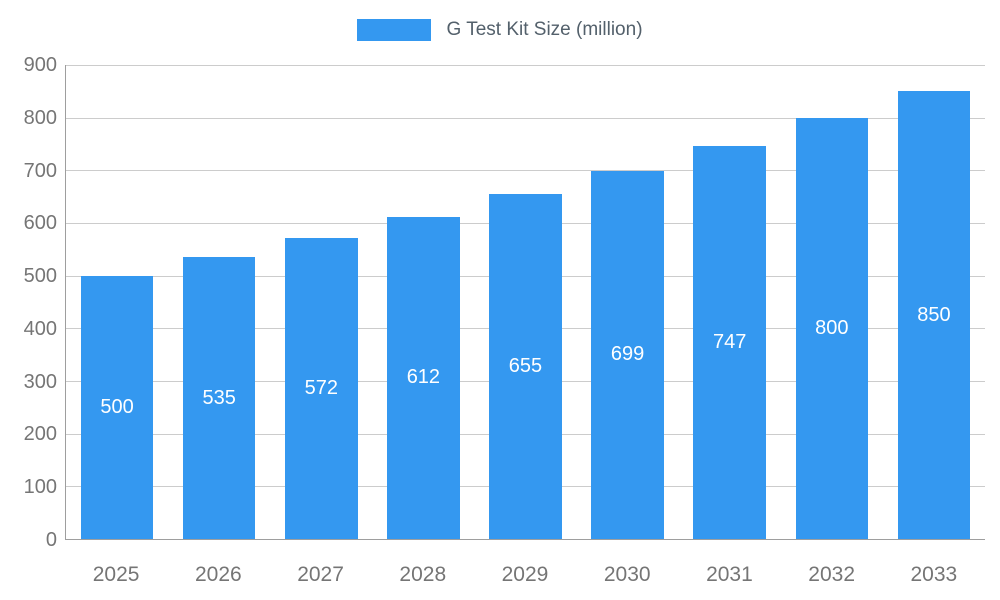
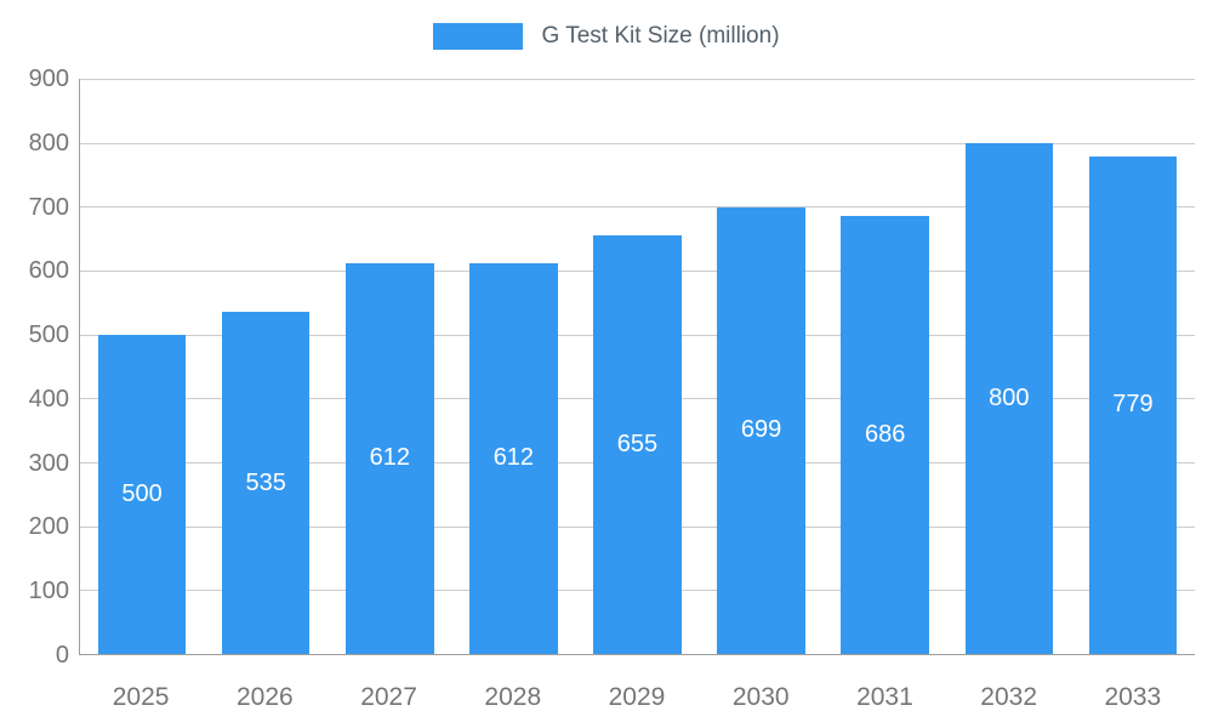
2027: 572 -> 612
2031: 747 -> 686
2033: 850 -> 779
